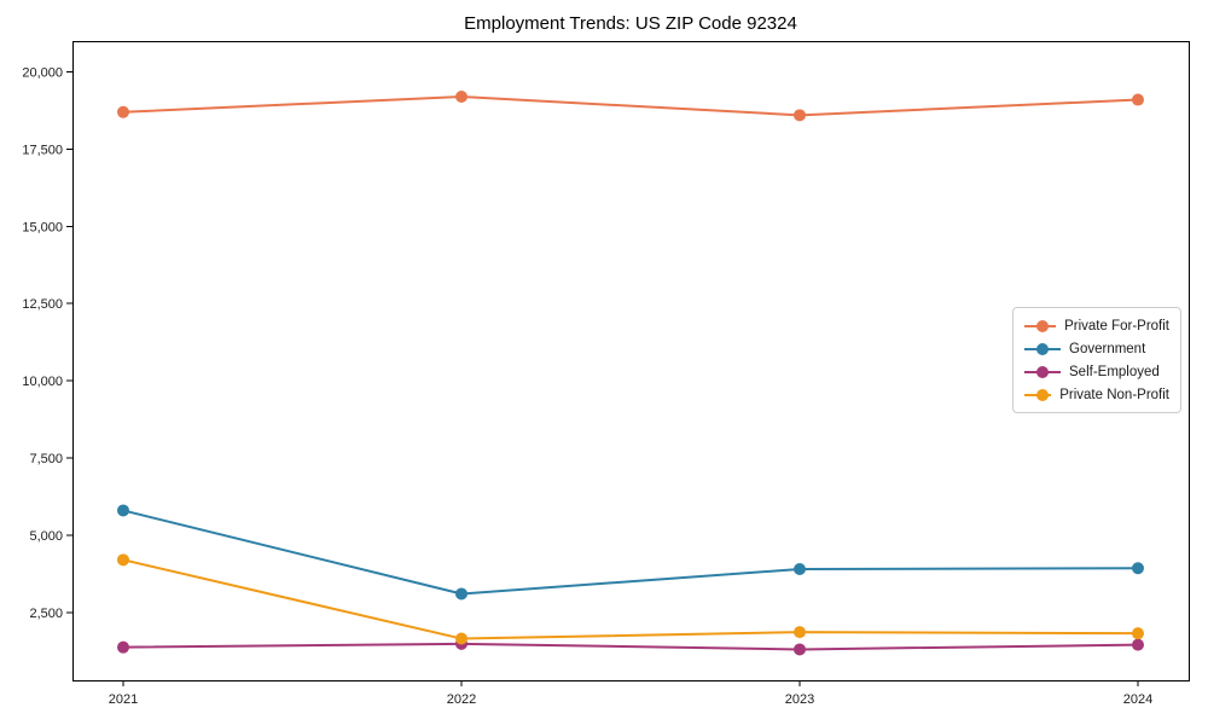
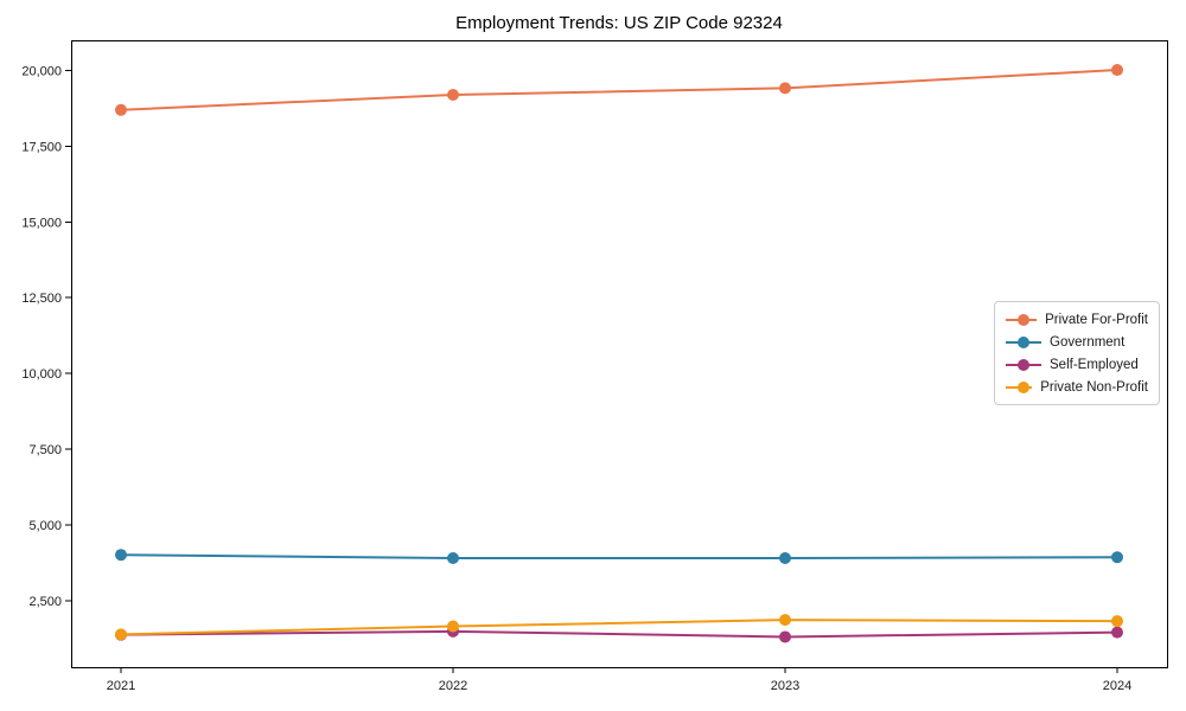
Government/2021: 5800 -> 4000
Private Non-Profit/2021: 4200 -> 1400
Government/2022: 3100 -> 3900
Private For-Profit/2023: 18600 -> 19400
Private For-Profit/2024: 19100 -> 20000
